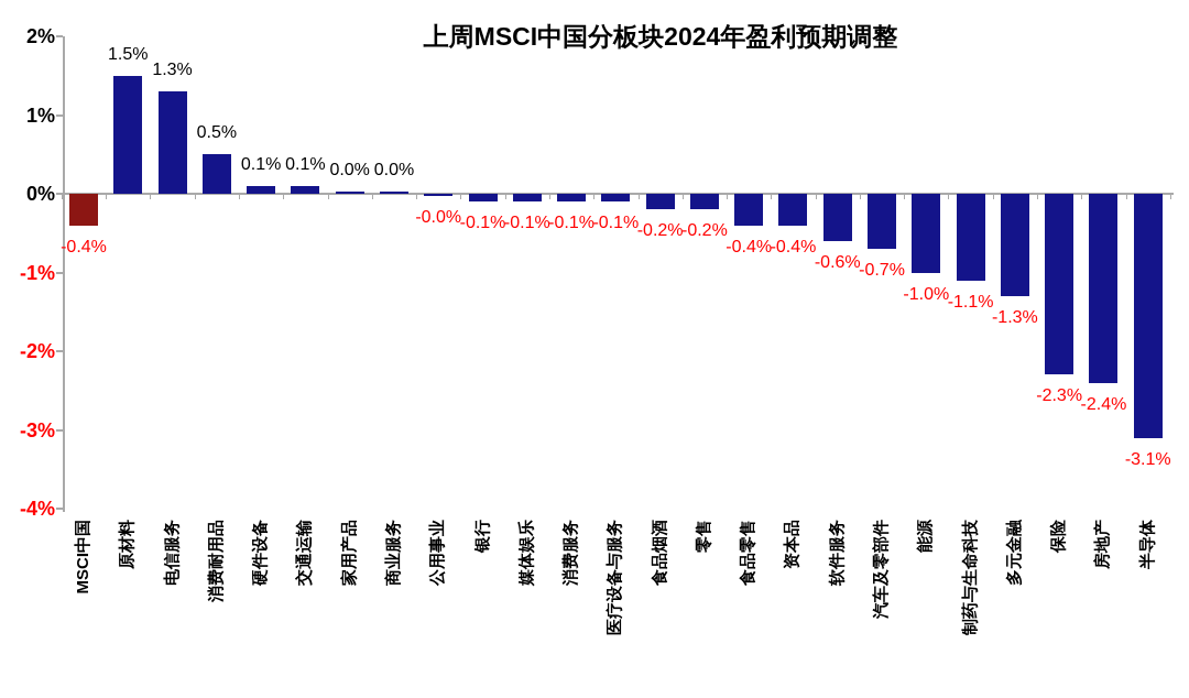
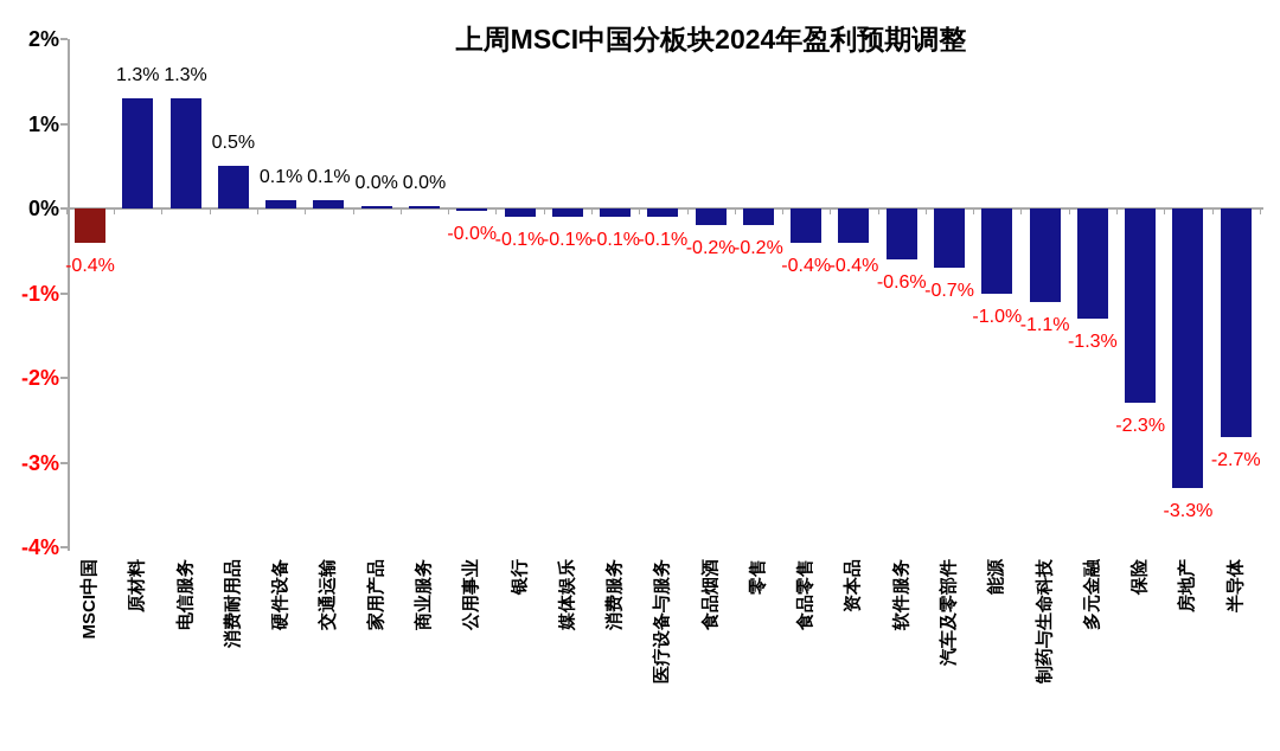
原材料: 1.5% -> 1.3%
房地产: -2.4% -> -3.3%
半导体: -3.1% -> -2.7%
